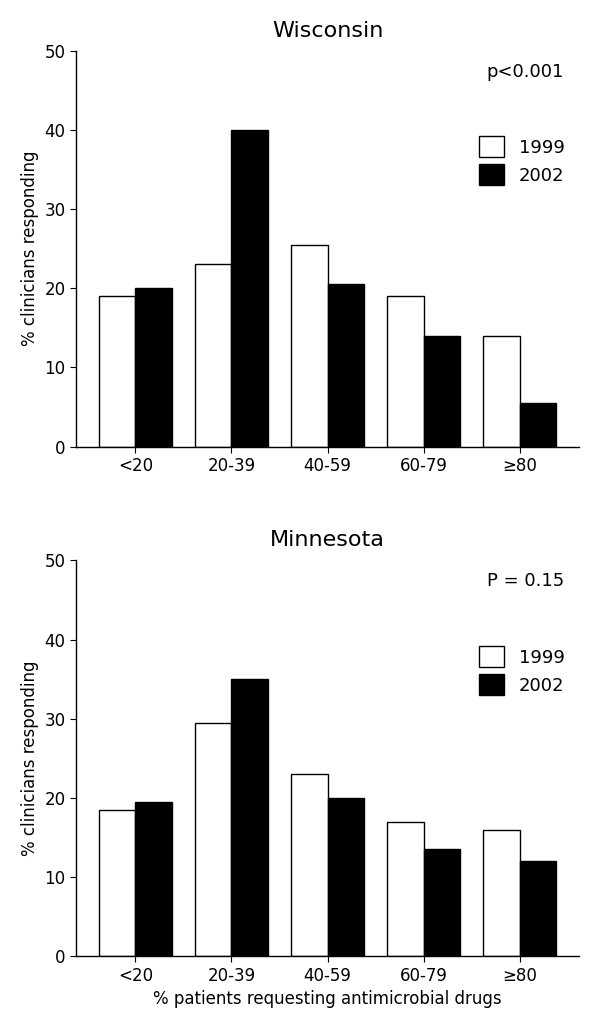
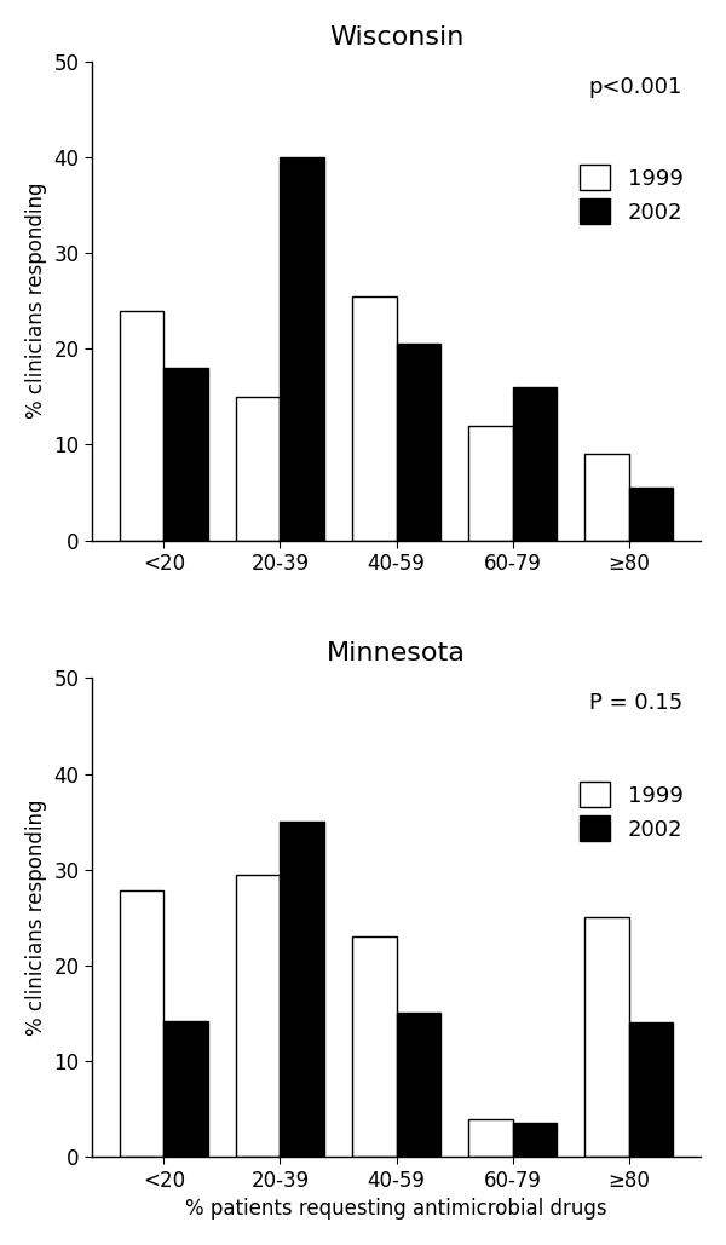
Wisconsin/1999/<20: 19.0 -> 24.0
Wisconsin/2002/<20: 20.0 -> 18.0
Wisconsin/1999/20-39: 23.0 -> 15.0
Wisconsin/1999/60-79: 19.0 -> 12.0
Wisconsin/2002/60-79: 14.0 -> 16.0
Wisconsin/1999/≥80: 14.0 -> 9.0
Minnesota/1999/<20: 18.5 -> 27.8
Minnesota/2002/<20: 19.5 -> 14.2
Minnesota/2002/40-59: 20.0 -> 15.0
Minnesota/1999/60-79: 17.0 -> 4.0
Minnesota/2002/60-79: 13.5 -> 3.6
Minnesota/1999/≥80: 16.0 -> 25.0
Minnesota/2002/≥80: 12.0 -> 14.0
